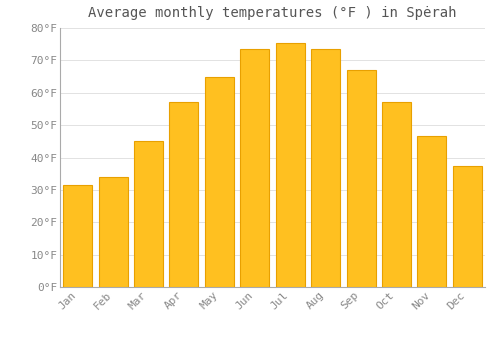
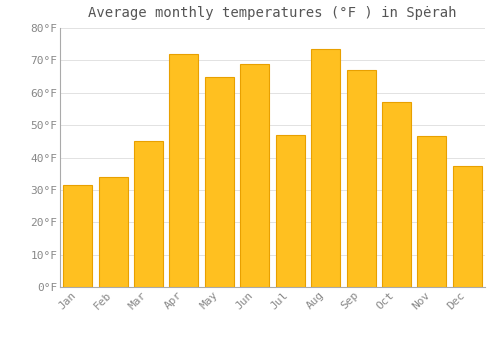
Apr: 57.0°F -> 72.0°F
Jun: 73.5°F -> 69.0°F
Jul: 75.5°F -> 47.0°F
